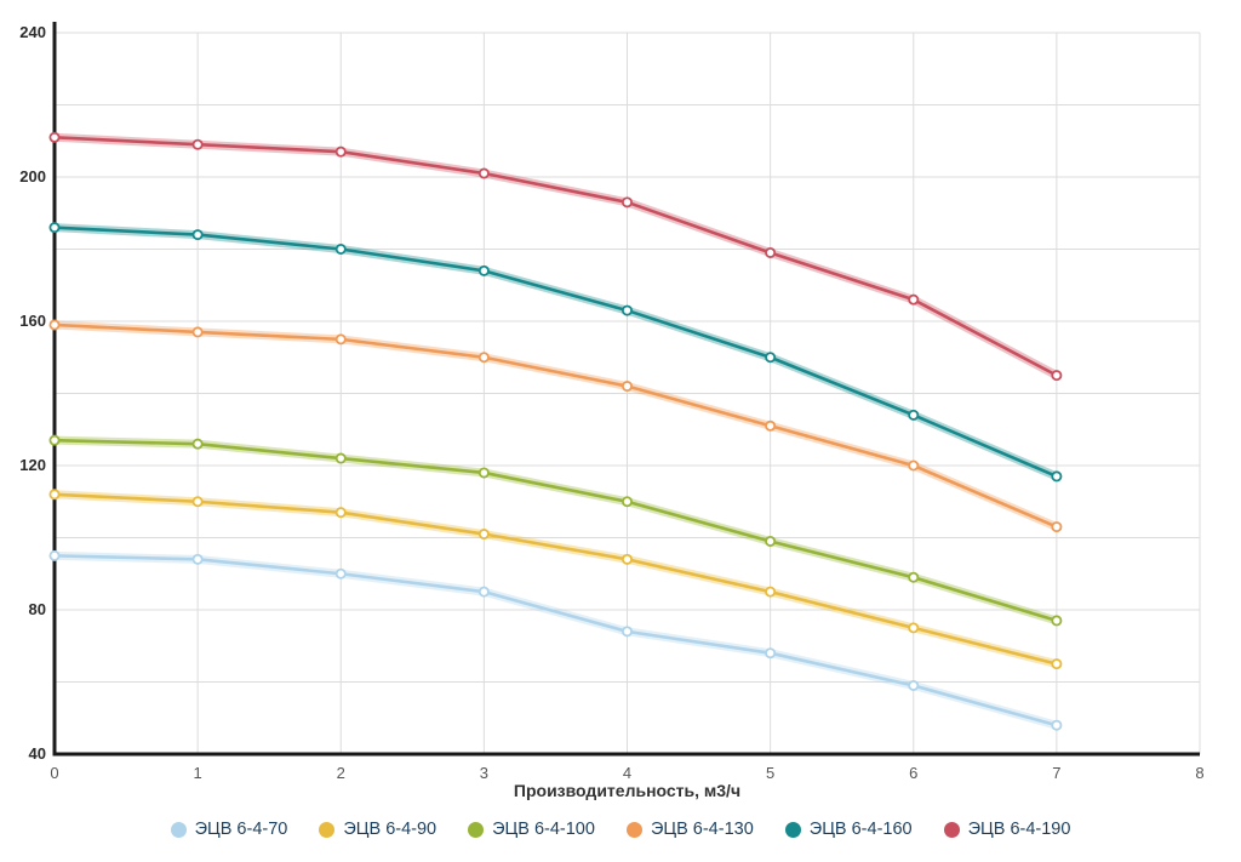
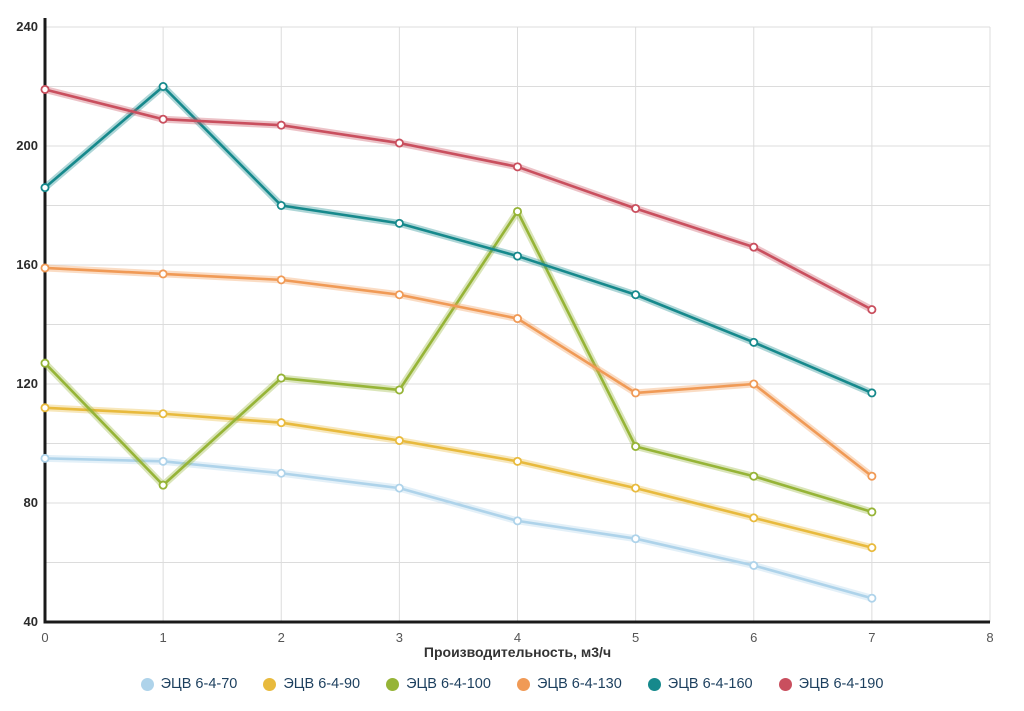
ЭЦВ 6-4-190/0: 211 -> 219
ЭЦВ 6-4-100/1: 126 -> 86
ЭЦВ 6-4-160/1: 184 -> 220
ЭЦВ 6-4-100/4: 110 -> 178
ЭЦВ 6-4-130/5: 131 -> 117
ЭЦВ 6-4-130/7: 103 -> 89
